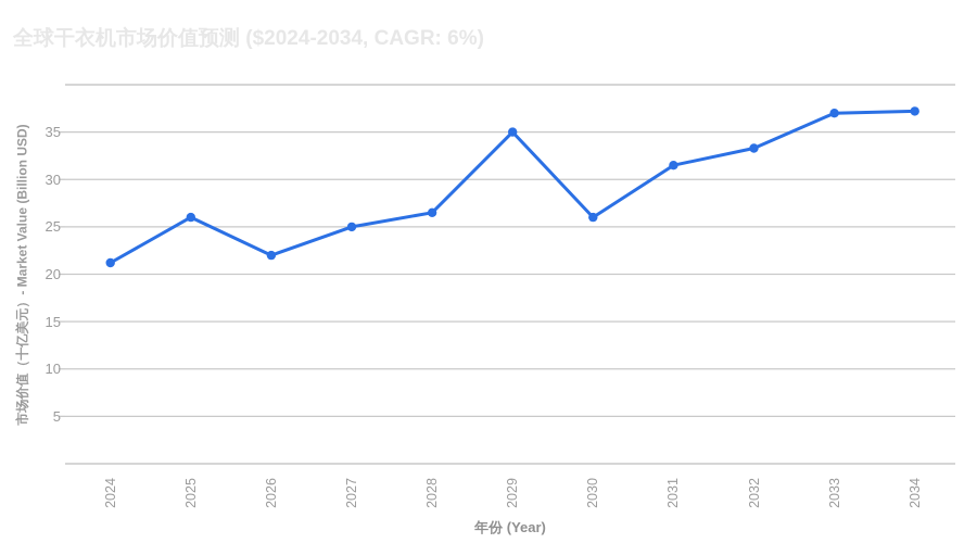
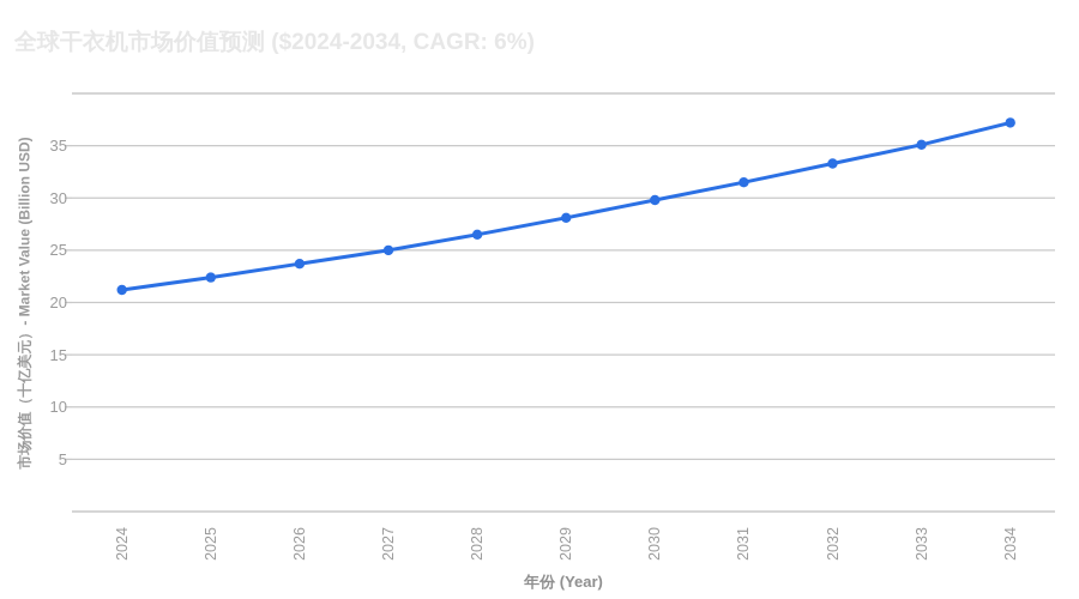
2025: 26 -> 22
2026: 22 -> 24
2029: 35 -> 28
2030: 26 -> 30
2033: 37 -> 35
